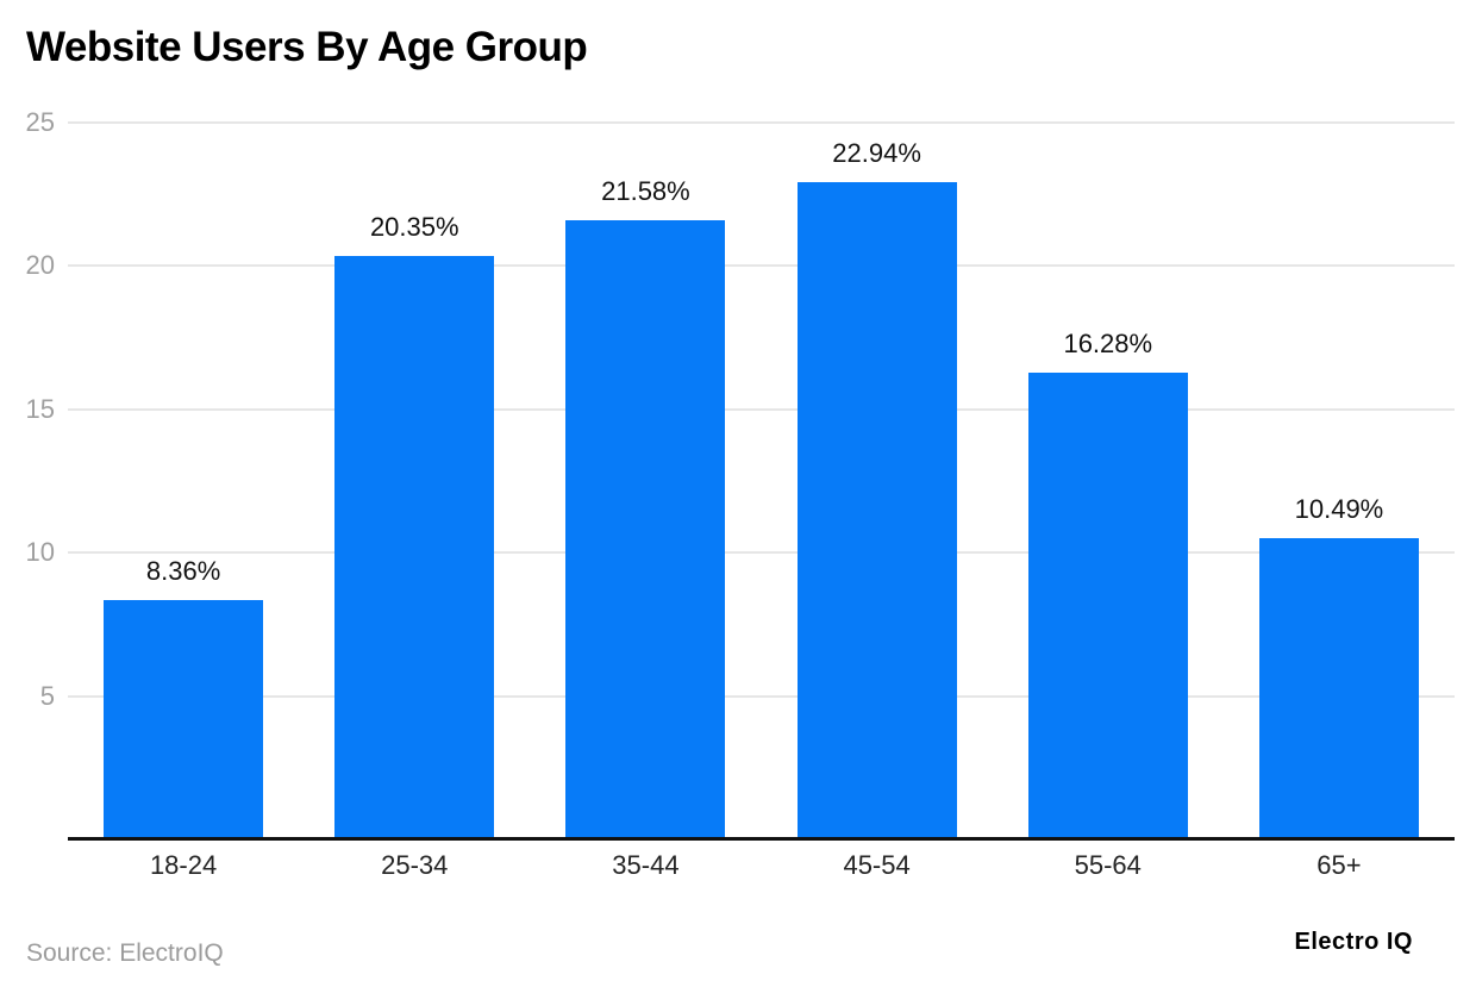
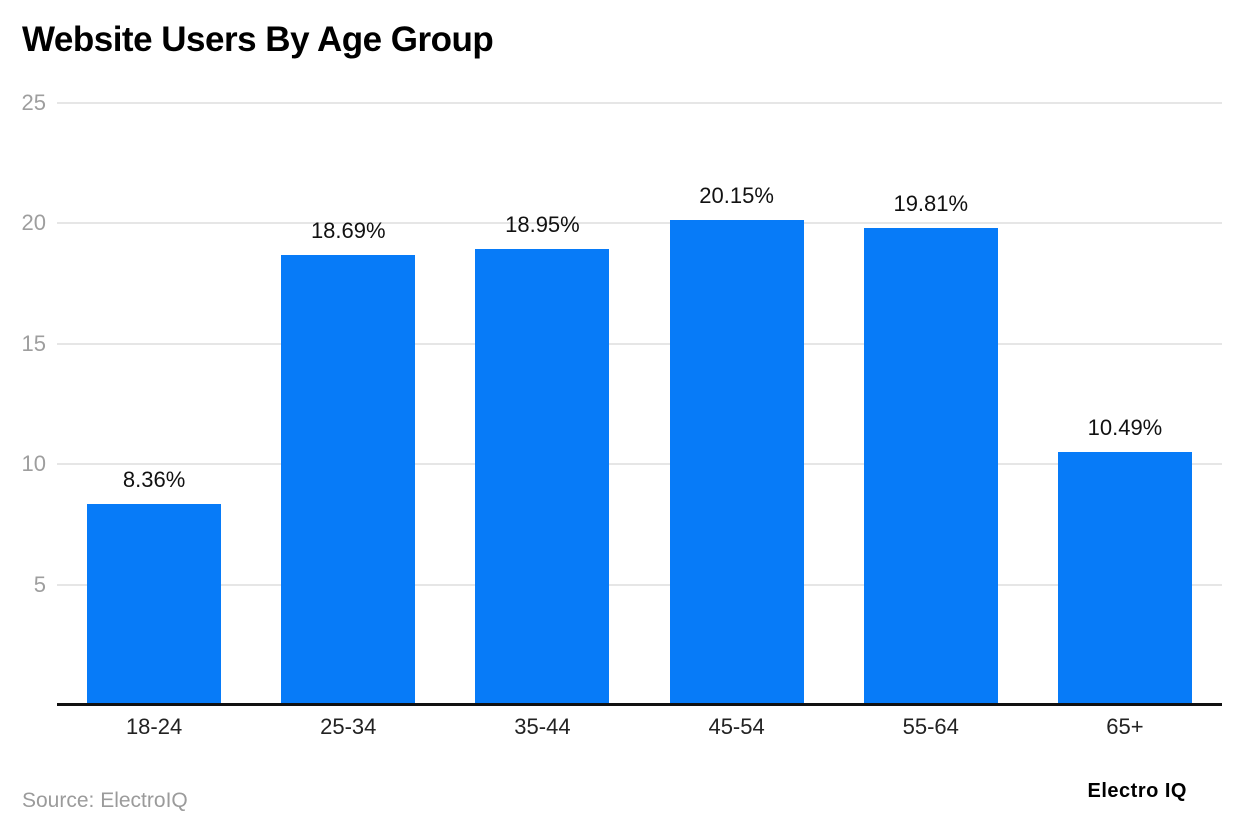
25-34: 20.35% -> 18.69%
35-44: 21.58% -> 18.95%
45-54: 22.94% -> 20.15%
55-64: 16.28% -> 19.81%
